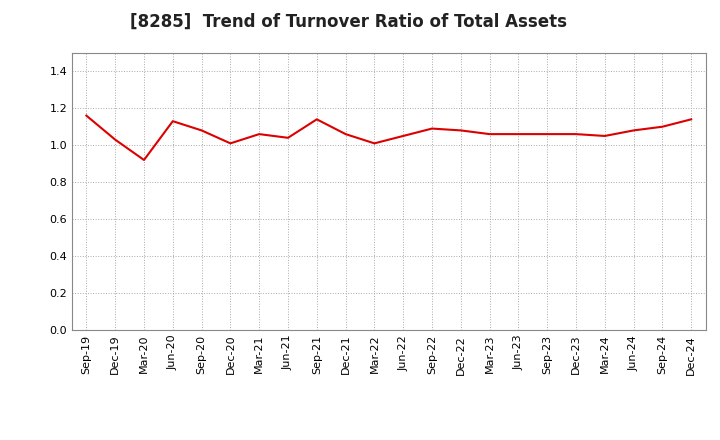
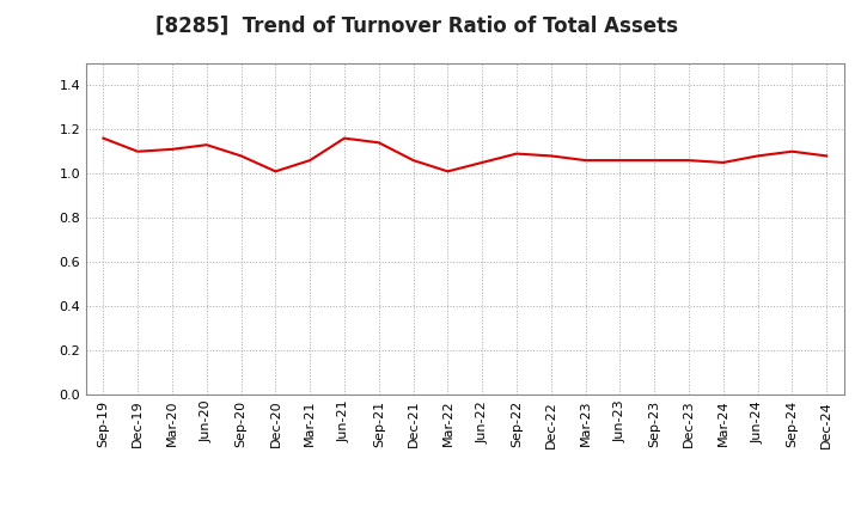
Dec-19: 1.03 -> 1.10
Mar-20: 0.92 -> 1.11
Jun-21: 1.04 -> 1.16
Dec-24: 1.14 -> 1.08
